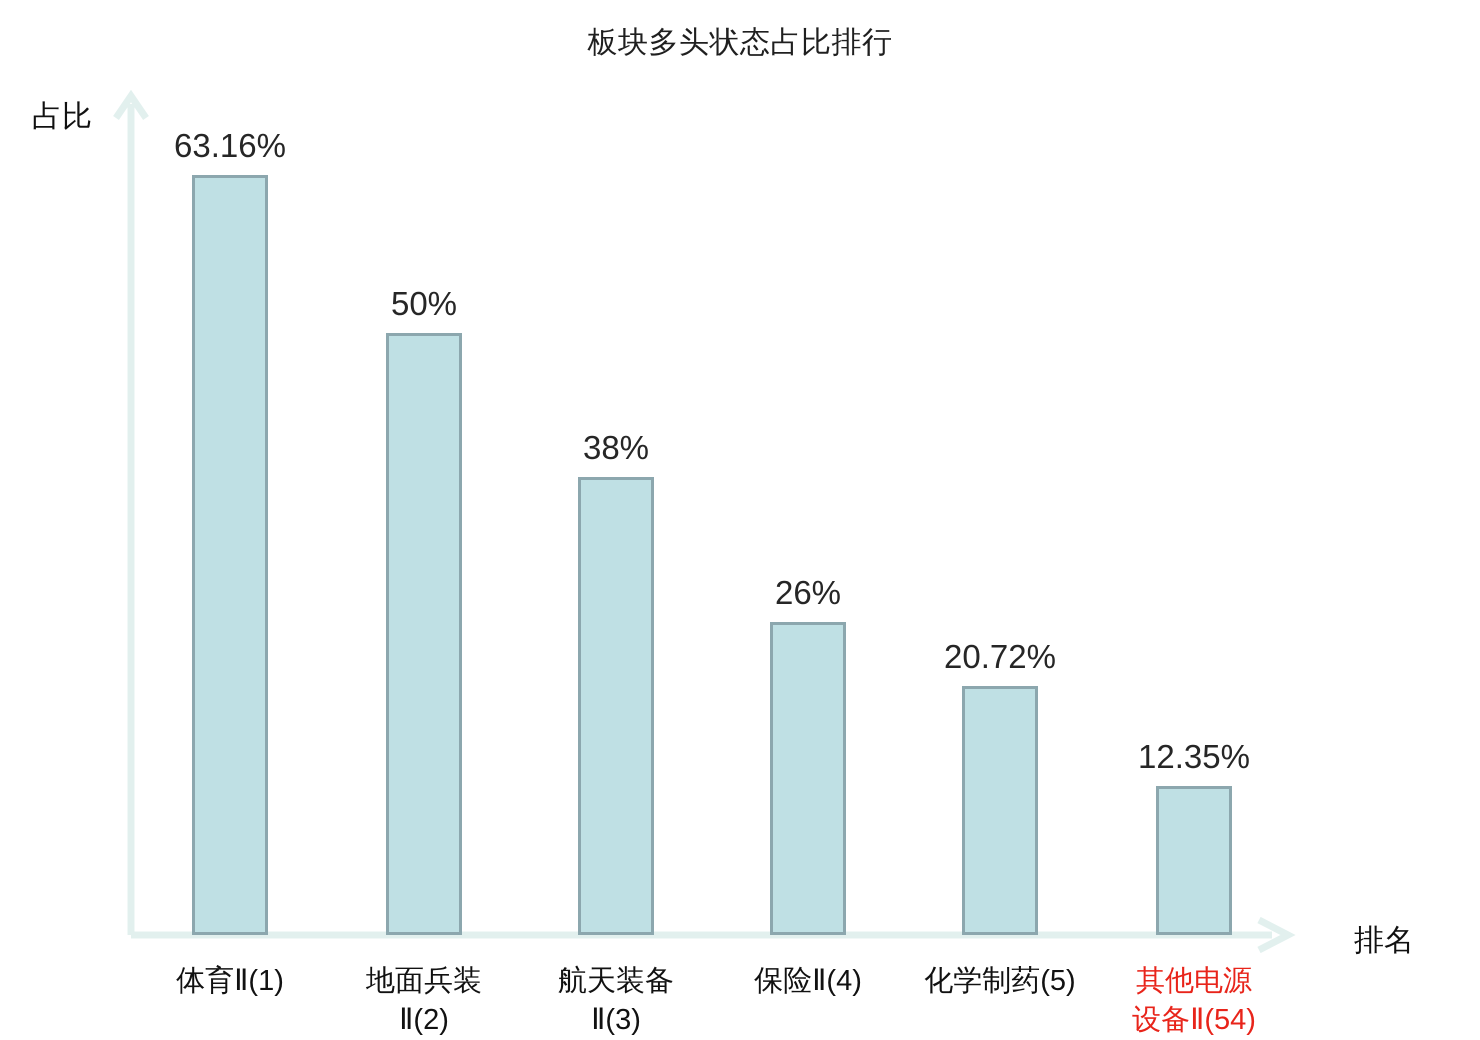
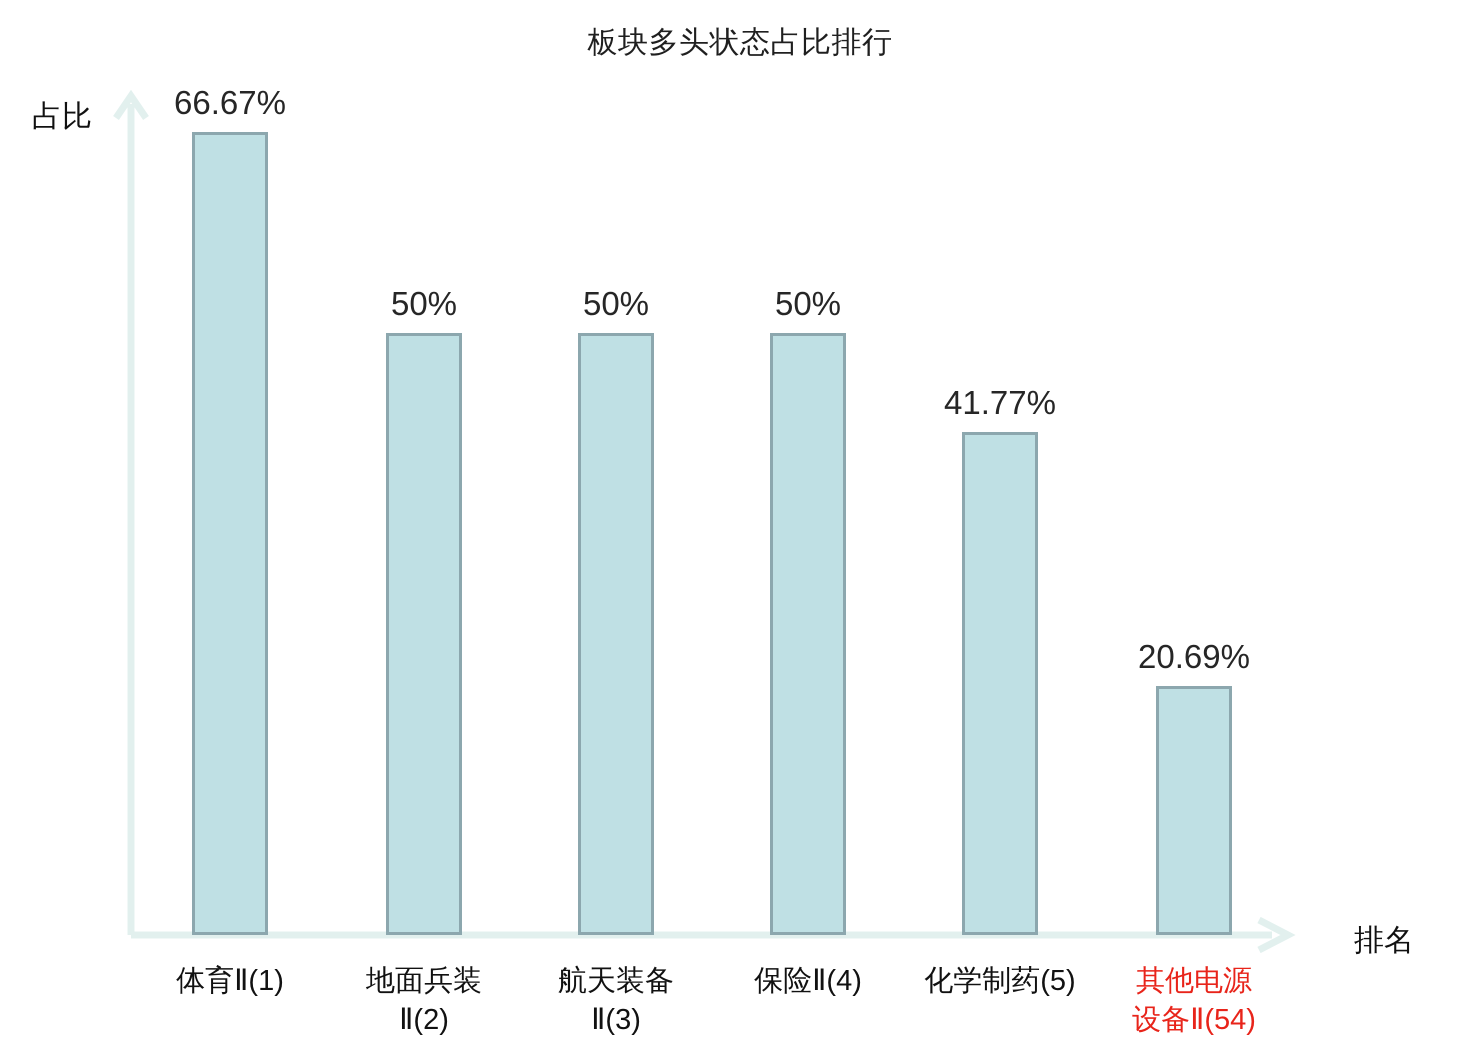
体育Ⅱ(1): 63.16% -> 66.67%
航天装备Ⅱ(3): 38% -> 50%
保险Ⅱ(4): 26% -> 50%
化学制药(5): 20.72% -> 41.77%
其他电源设备Ⅱ(54): 12.35% -> 20.69%
